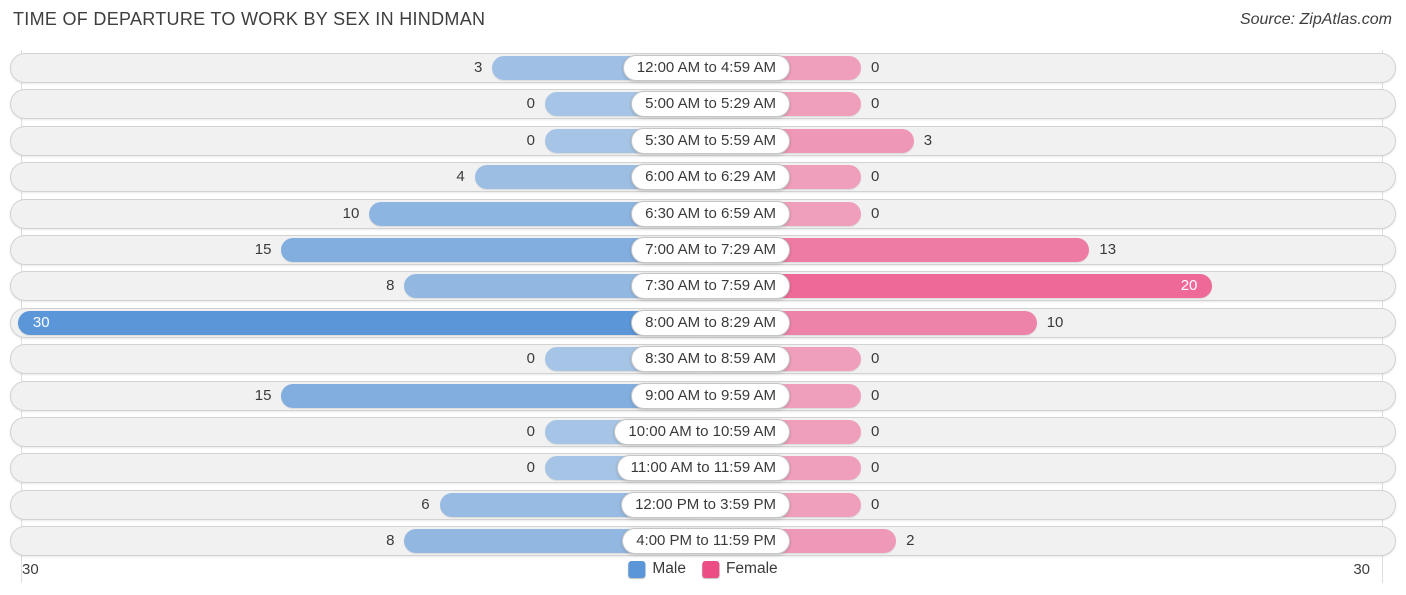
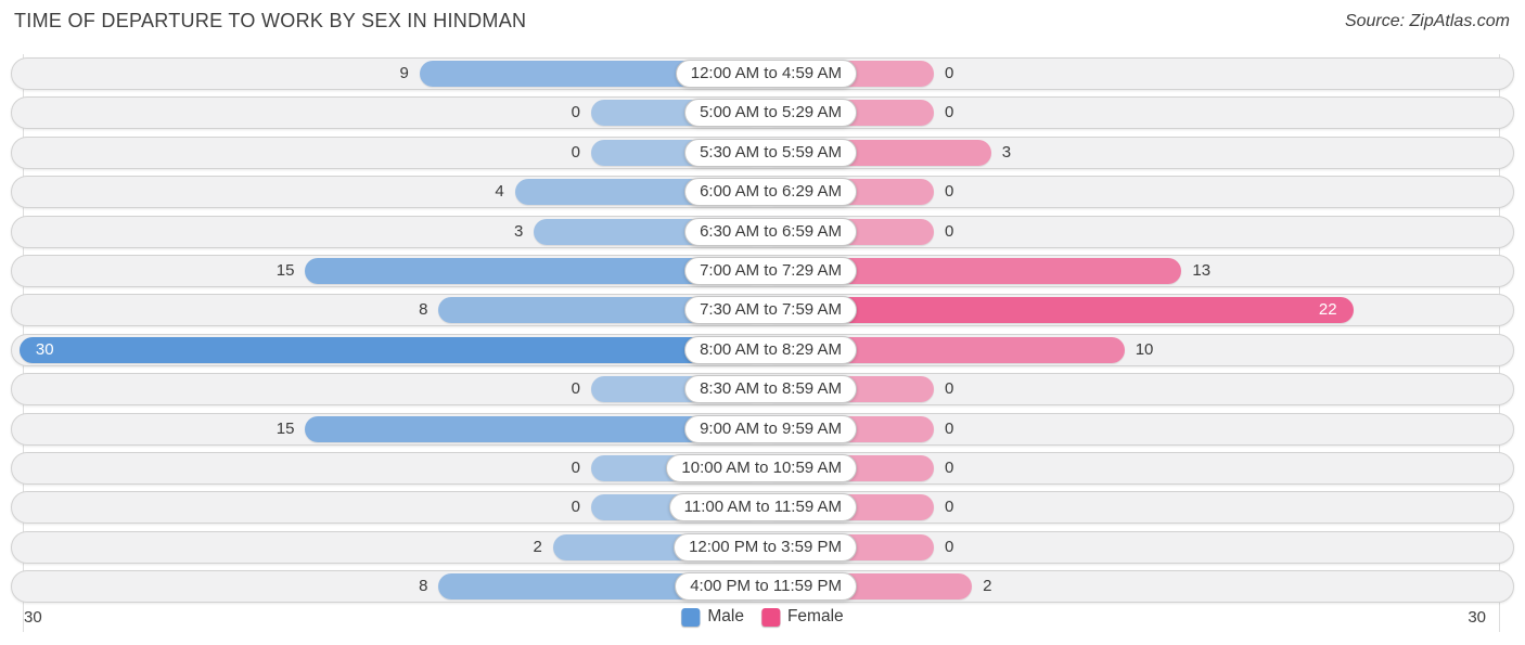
Male/12:00 AM to 4:59 AM: 3 -> 9
Male/6:30 AM to 6:59 AM: 10 -> 3
Female/7:30 AM to 7:59 AM: 20 -> 22
Male/12:00 PM to 3:59 PM: 6 -> 2
